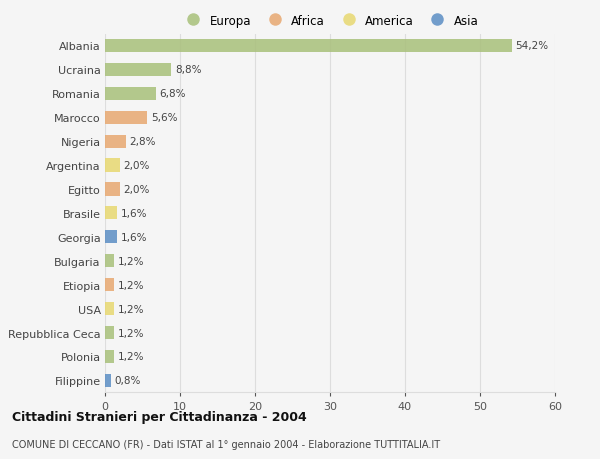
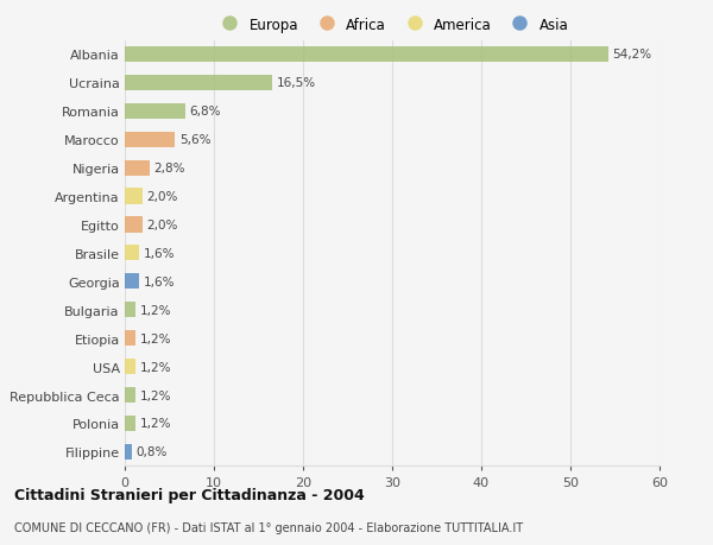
Ucraina: 8,8% -> 16,5%
